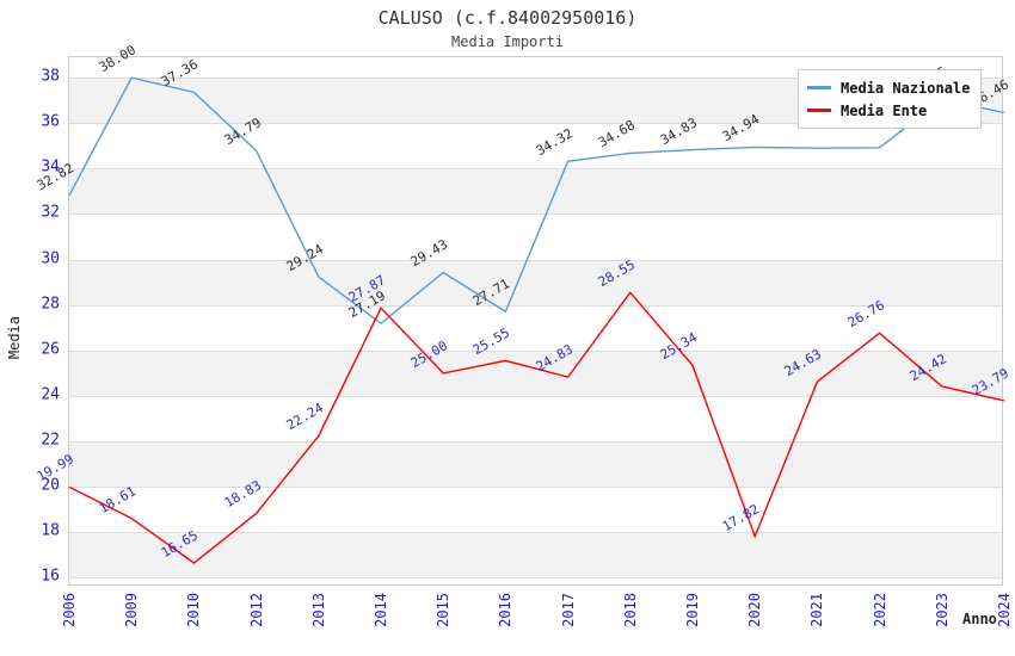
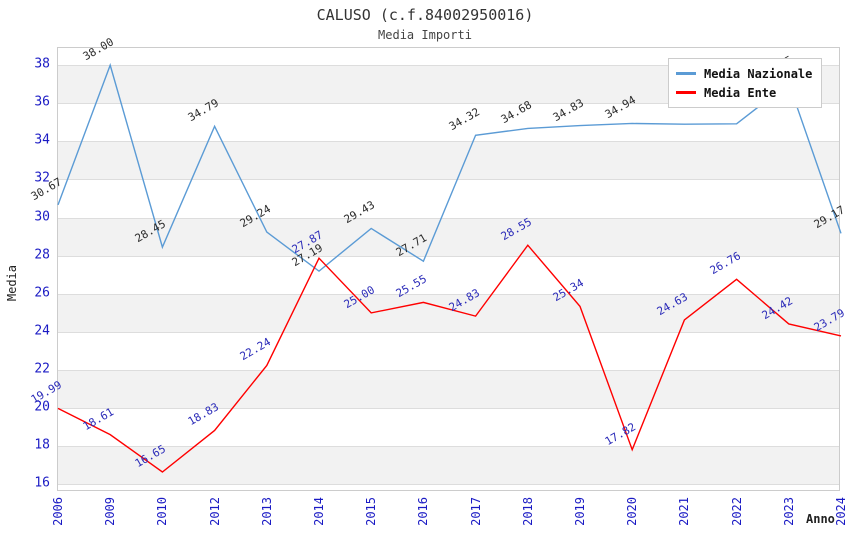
Media Nazionale/2006: 32.82 -> 30.67
Media Nazionale/2010: 37.36 -> 28.45
Media Nazionale/2024: 36.46 -> 29.17
